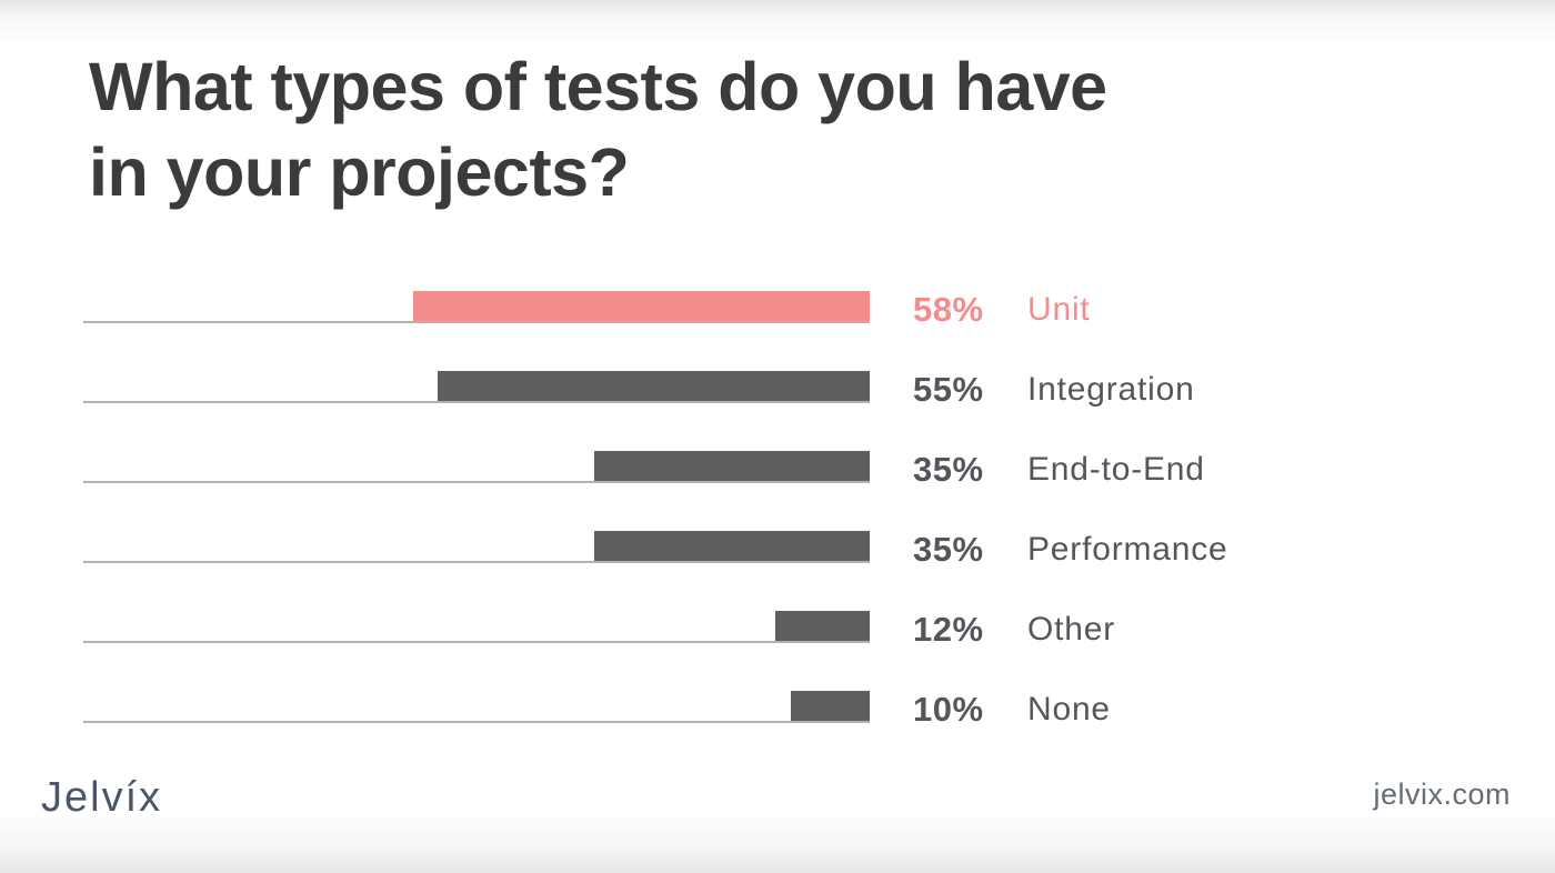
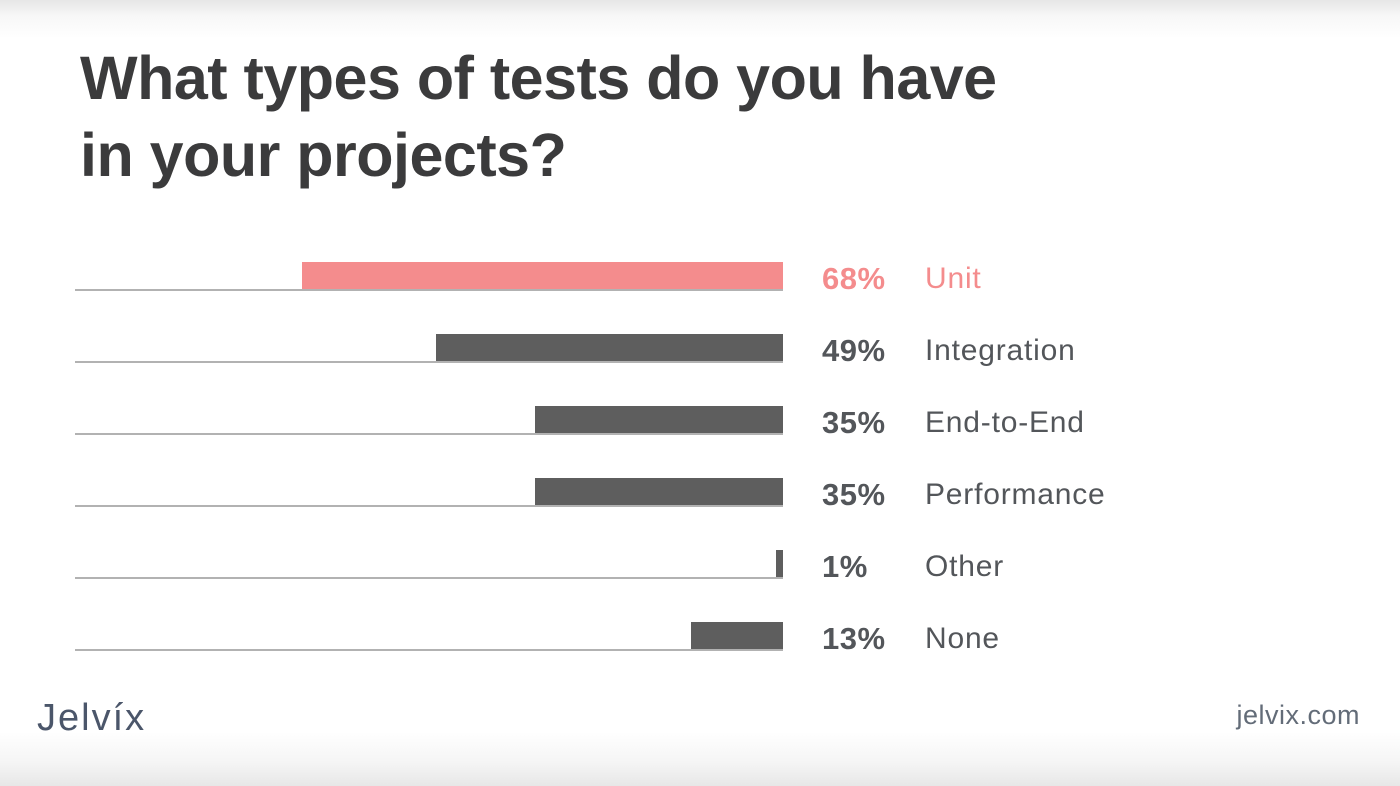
Unit: 58% -> 68%
Integration: 55% -> 49%
Other: 12% -> 1%
None: 10% -> 13%
